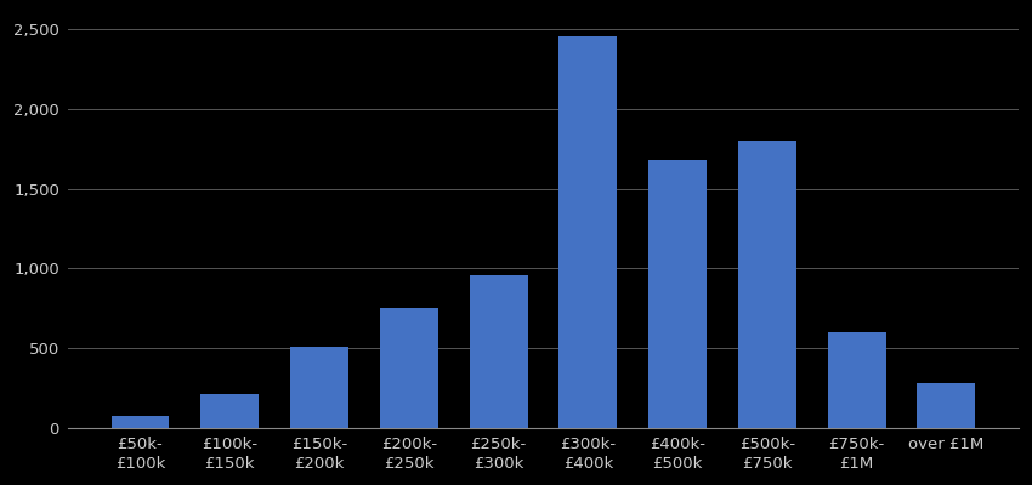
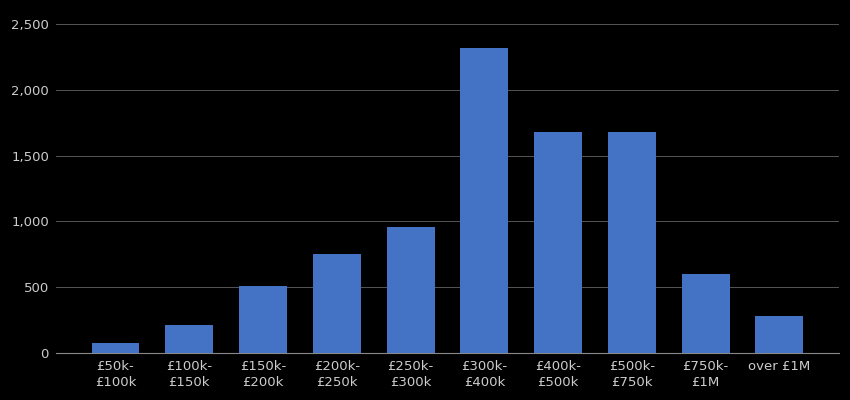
£300k- £400k: 2,460 -> 2,320
£500k- £750k: 1,800 -> 1,680
